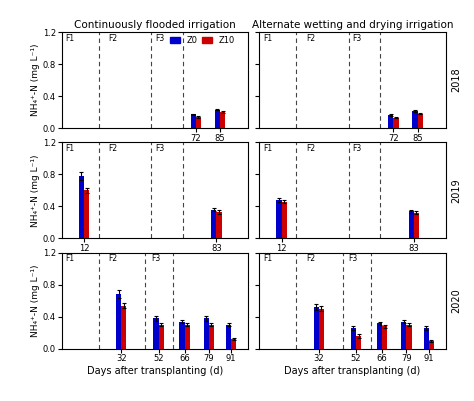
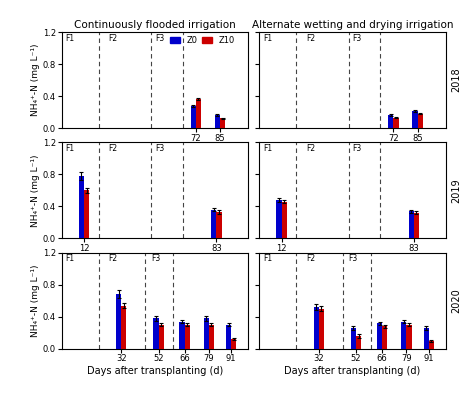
Continuously flooded irrigation/Z0/72: 0.17 -> 0.28
Continuously flooded irrigation/Z10/72: 0.14 -> 0.36
Continuously flooded irrigation/Z0/85: 0.23 -> 0.16
Continuously flooded irrigation/Z10/85: 0.20 -> 0.12
